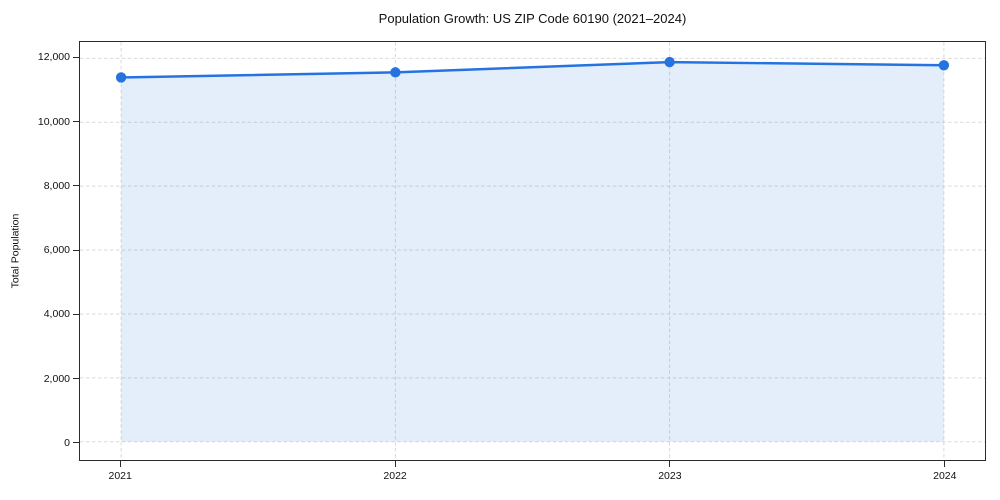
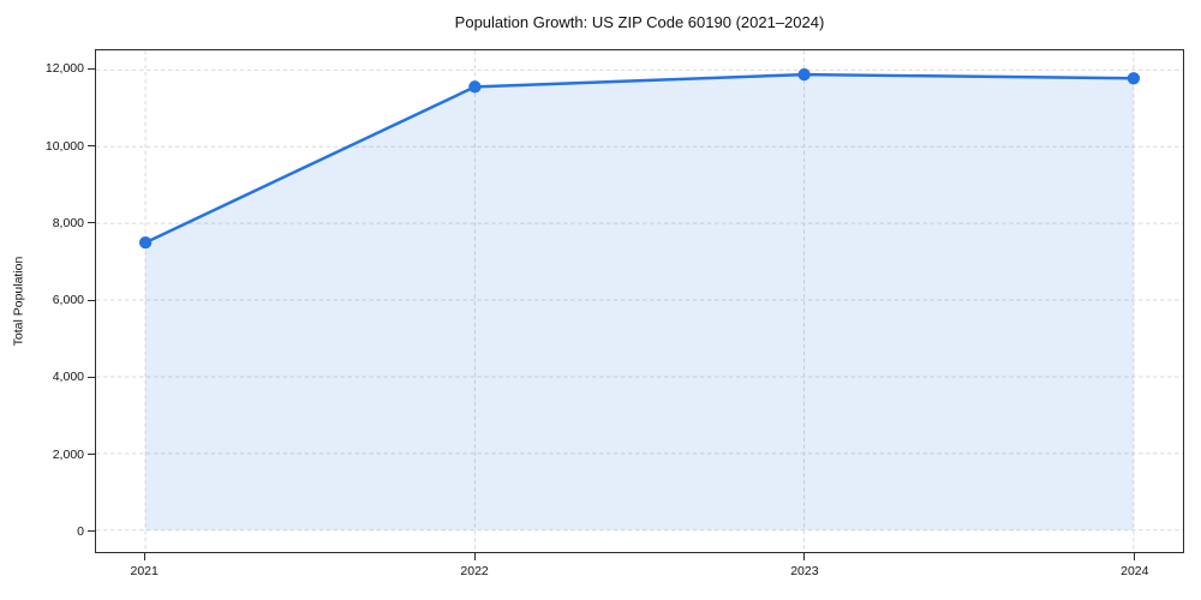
2021: 11400 -> 7500
